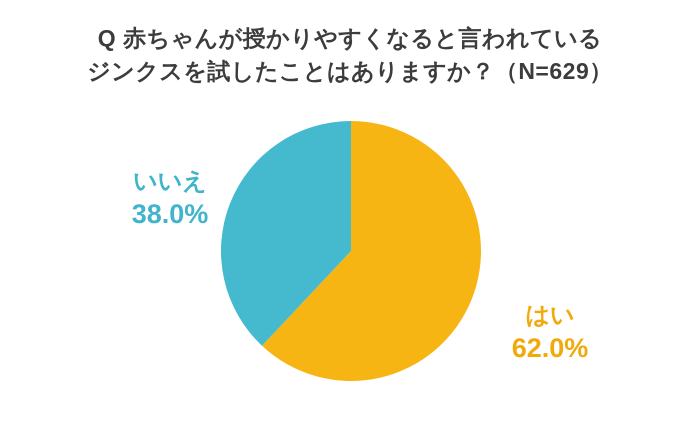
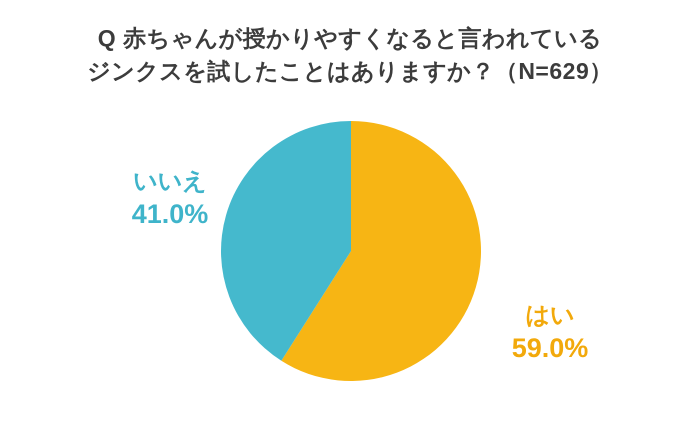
はい: 62.0% -> 59.0%
いいえ: 38.0% -> 41.0%
